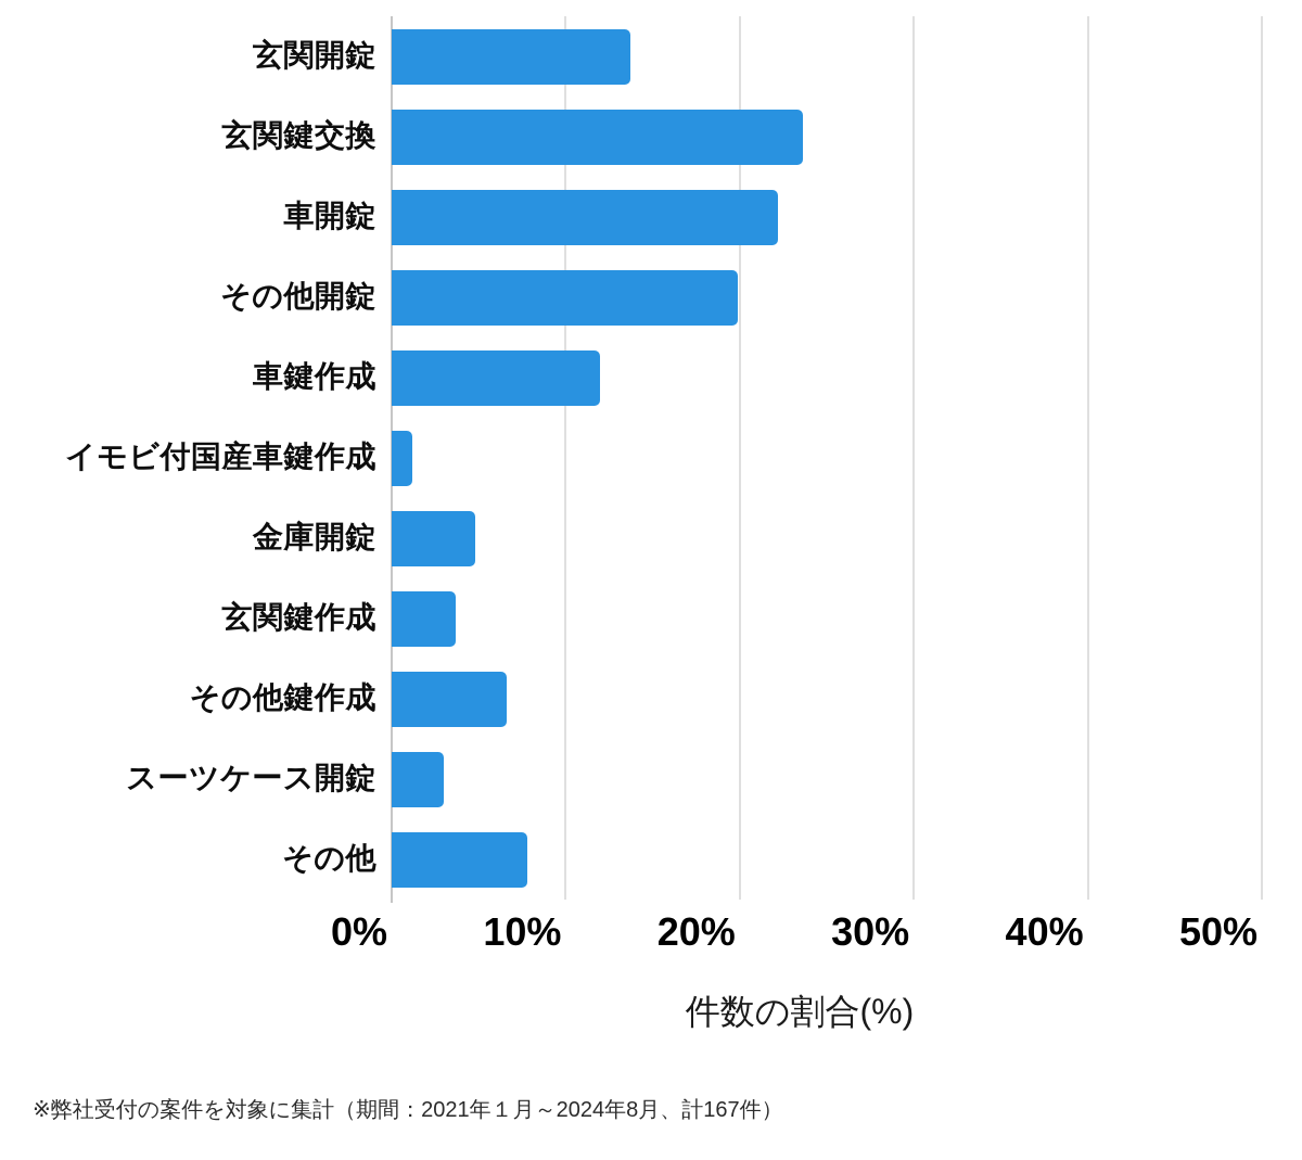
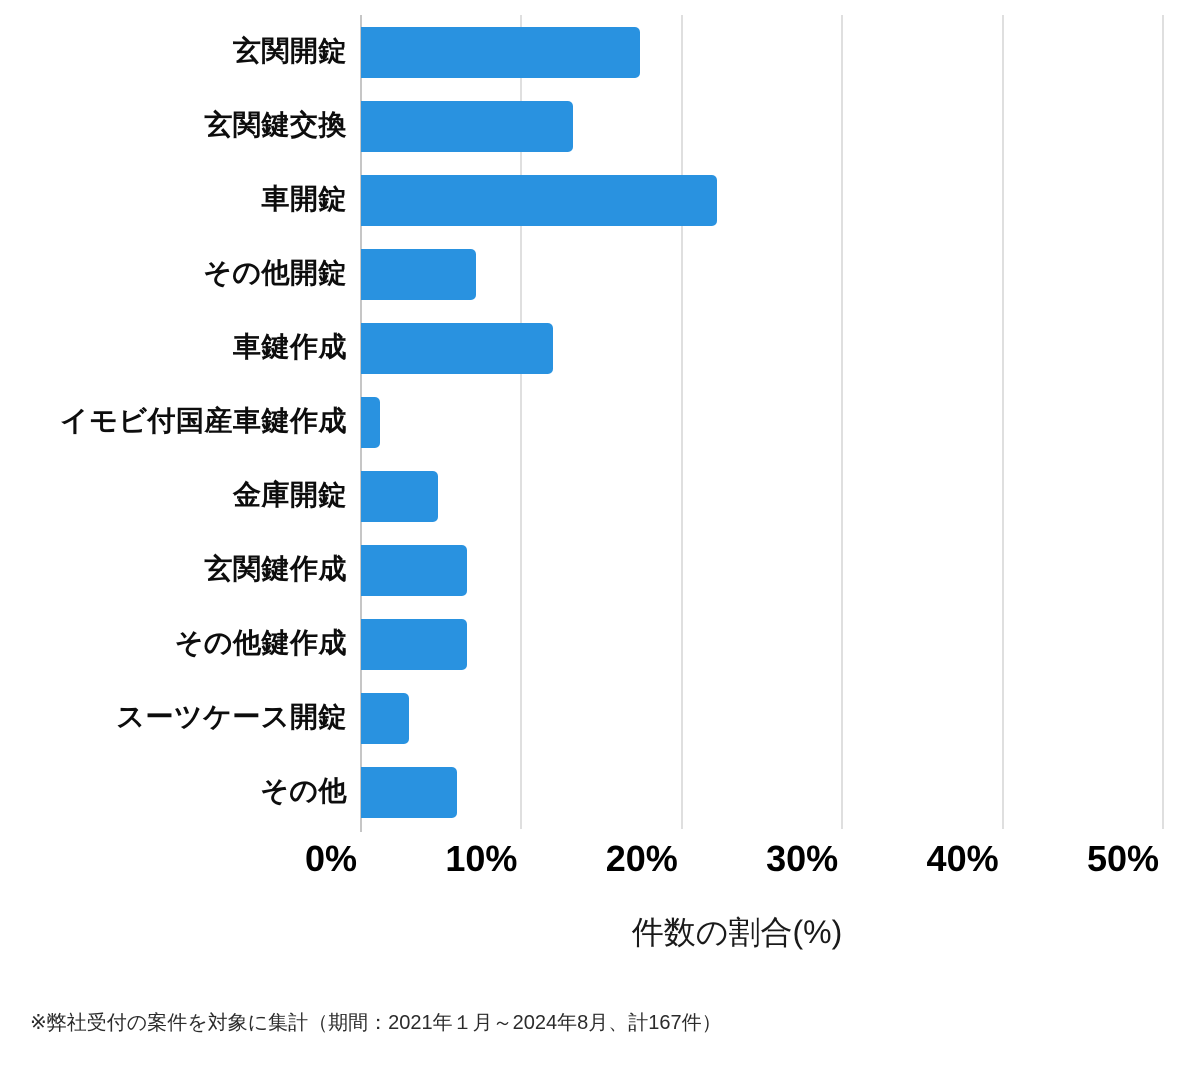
玄関開錠: 13.7% -> 17.4%
玄関鍵交換: 23.6% -> 13.2%
その他開錠: 19.9% -> 7.2%
玄関鍵作成: 3.7% -> 6.6%
その他: 7.8% -> 6.0%
